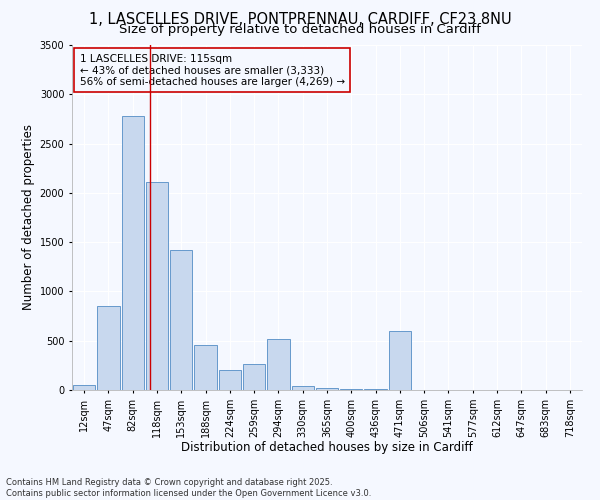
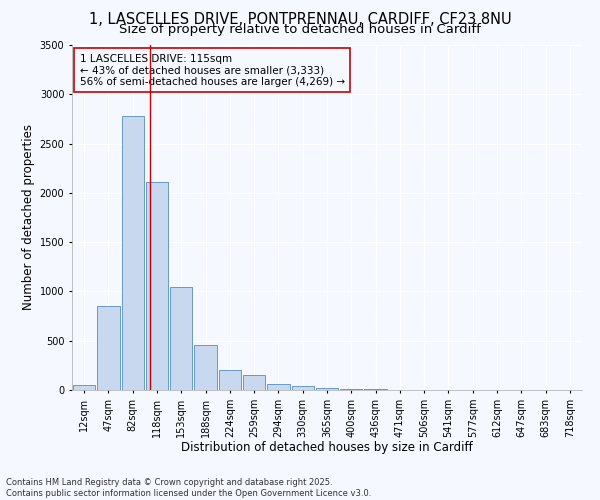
153sqm: 1420 -> 1040
259sqm: 260 -> 150
294sqm: 520 -> 60
471sqm: 600 -> 0
